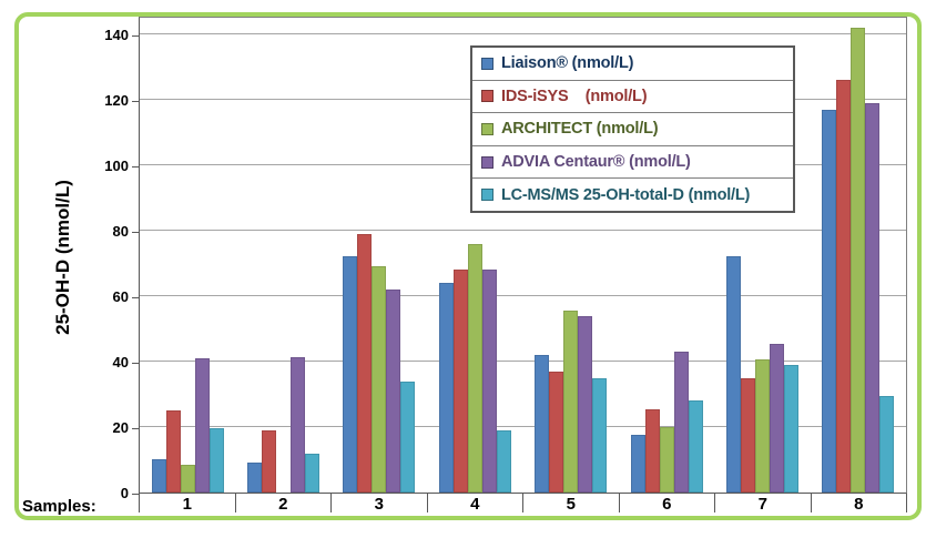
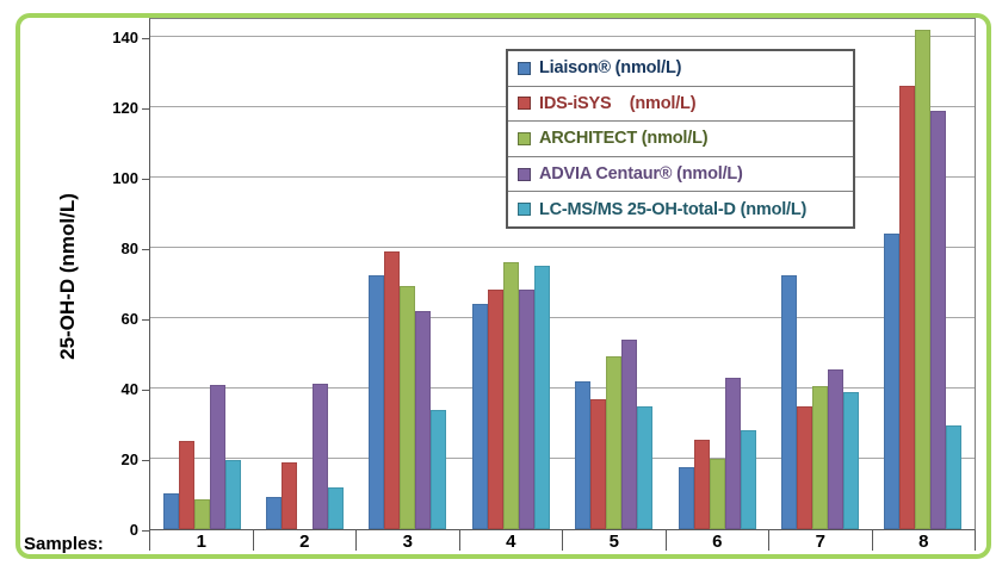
LC-MS/MS 25-OH-total-D (nmol/L)/4: 19 -> 75
ARCHITECT (nmol/L)/5: 56 -> 49
Liaison® (nmol/L)/8: 117 -> 84
